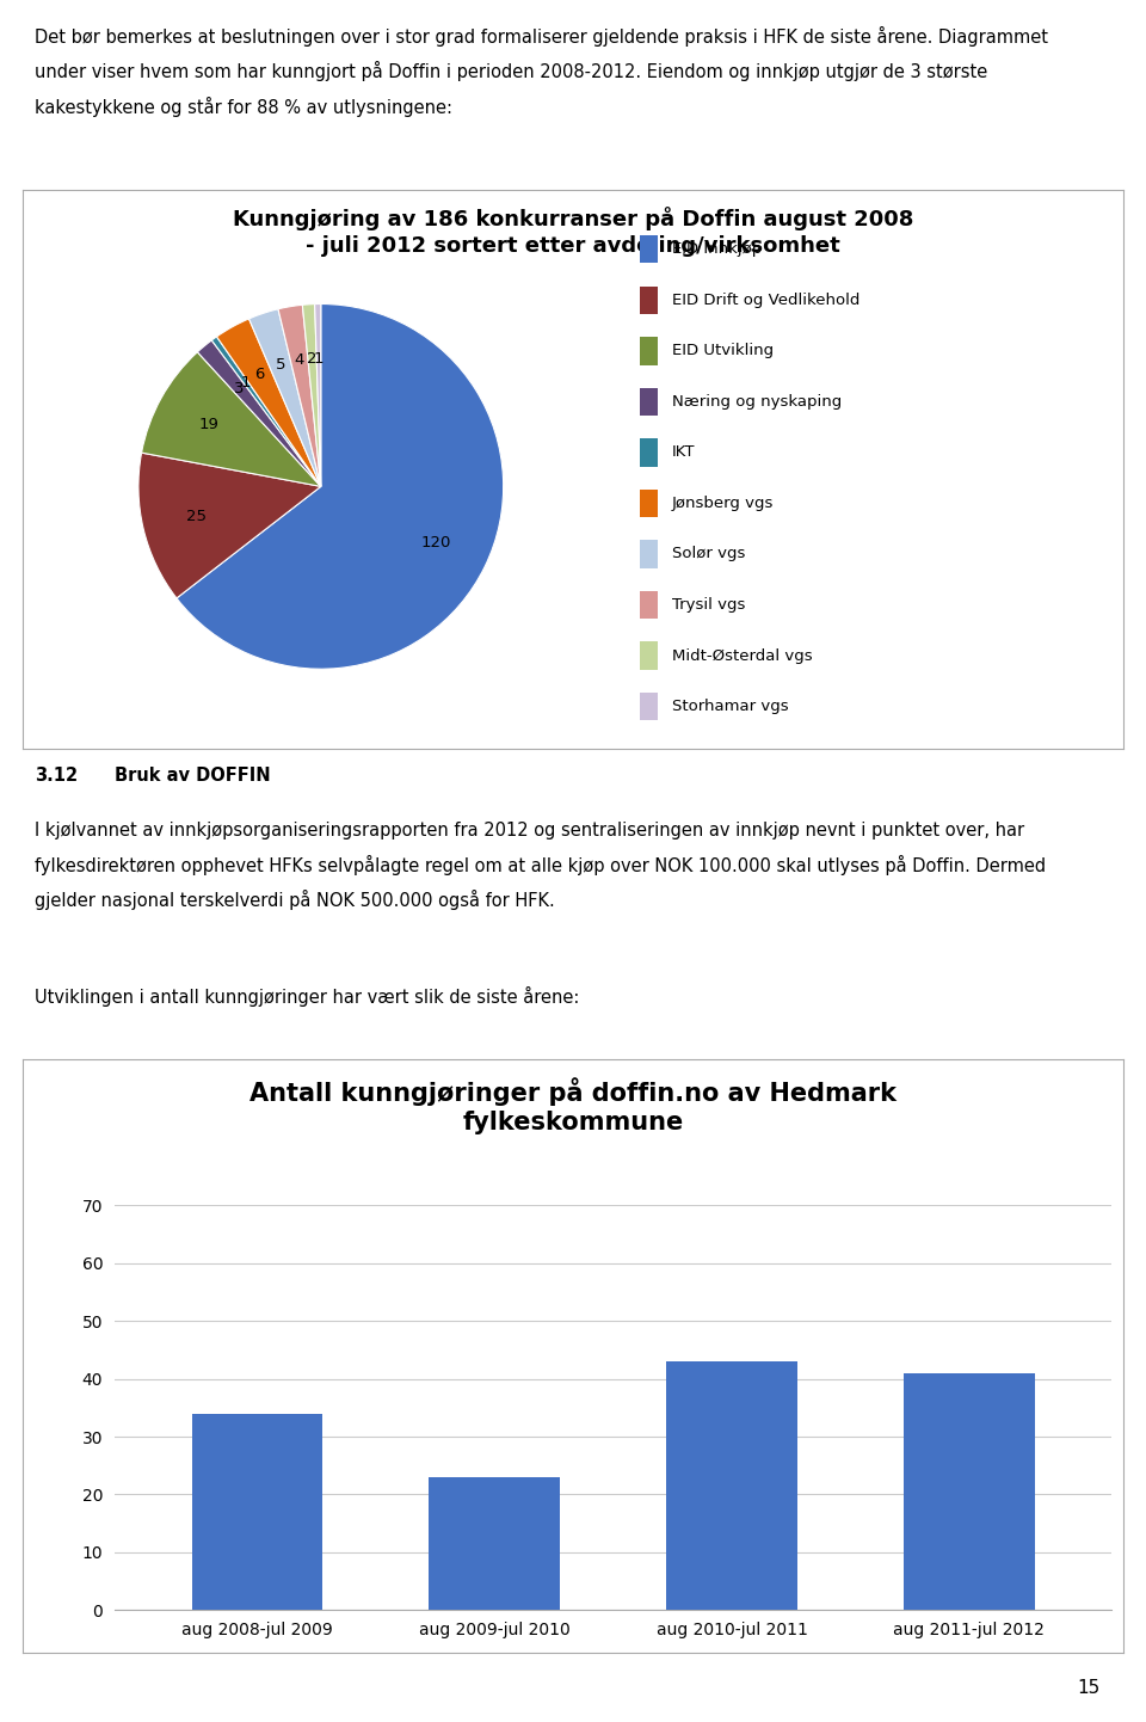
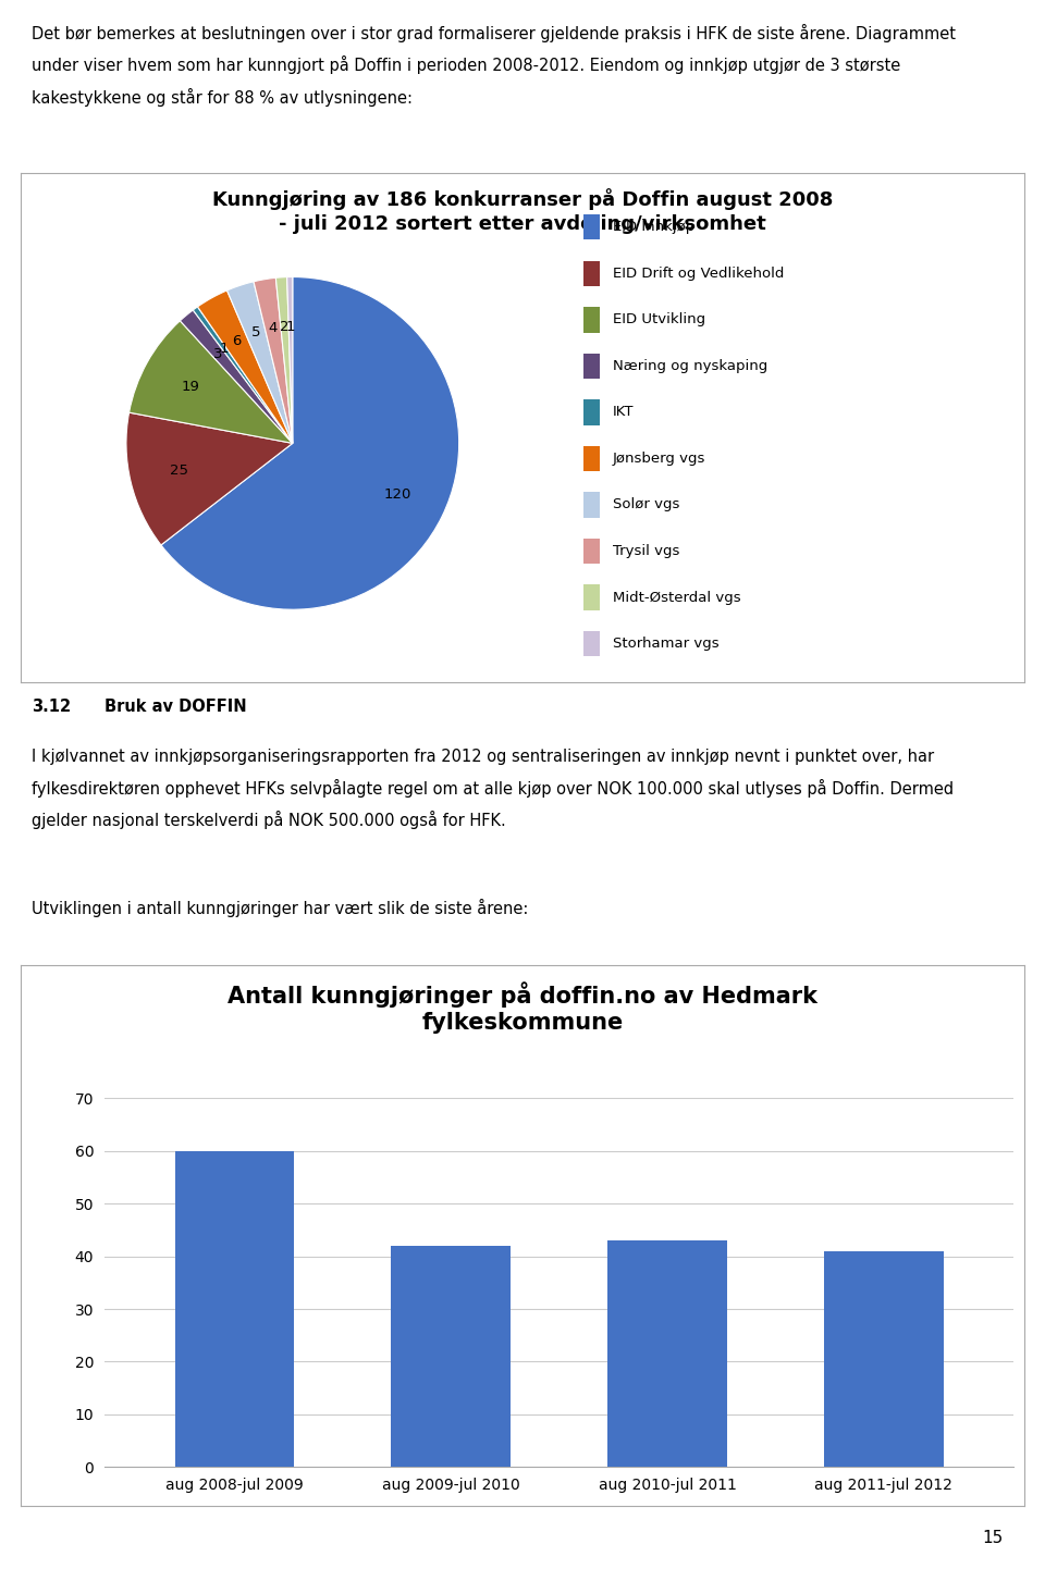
aug 2008-jul 2009: 34 -> 60
aug 2009-jul 2010: 23 -> 42
